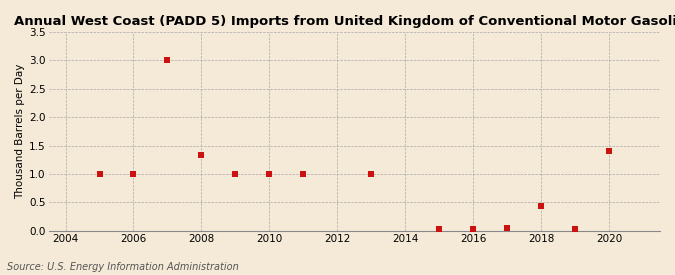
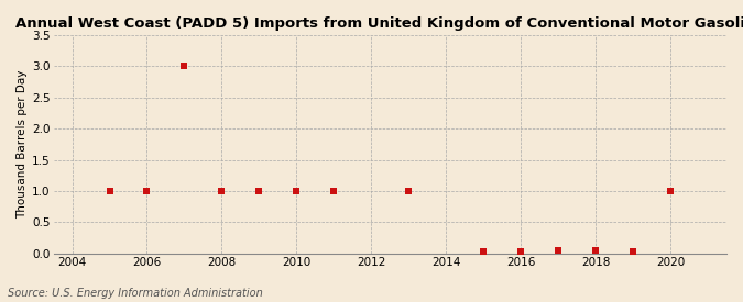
2008: 1.34 -> 1.00
2018: 0.44 -> 0.05
2020: 1.40 -> 1.00
